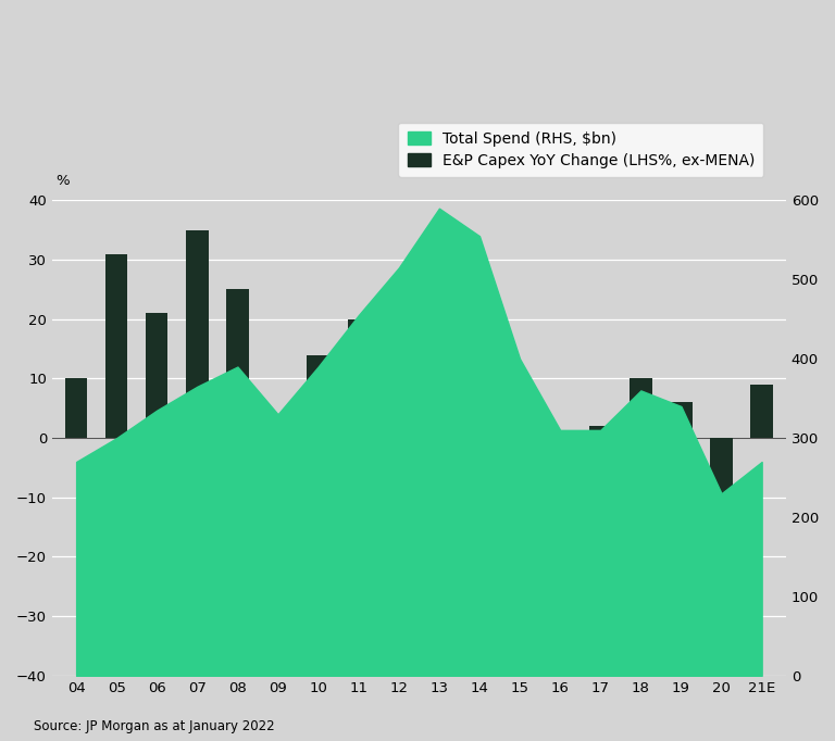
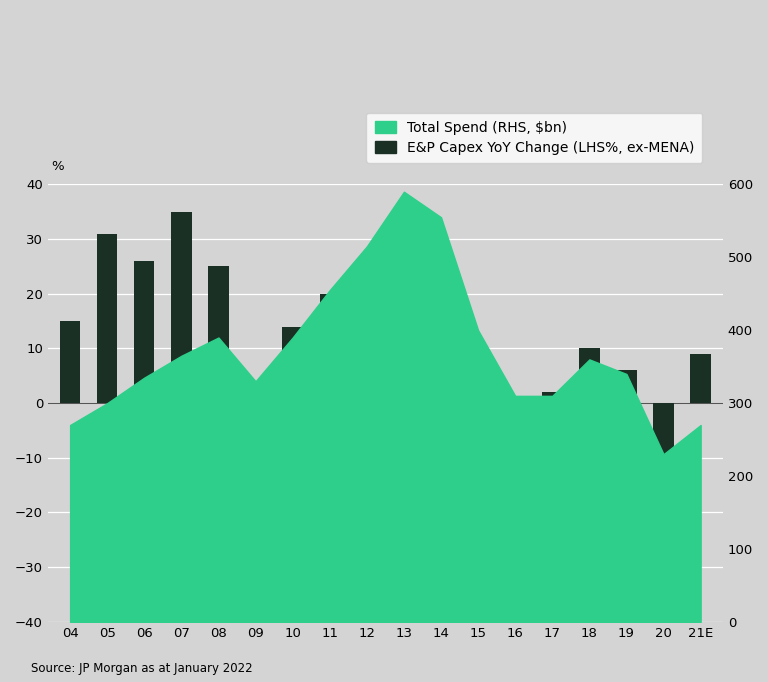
E&P Capex YoY Change (LHS%, ex-MENA)/04: 10 -> 15
E&P Capex YoY Change (LHS%, ex-MENA)/06: 21 -> 26
